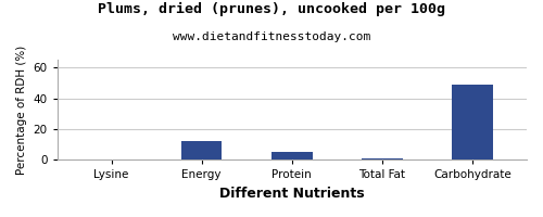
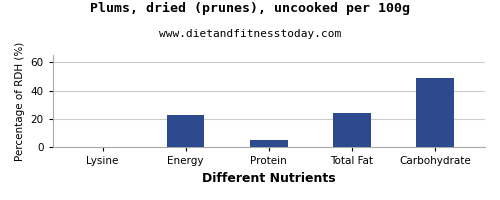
Energy: 12 -> 23
Total Fat: 1 -> 24
